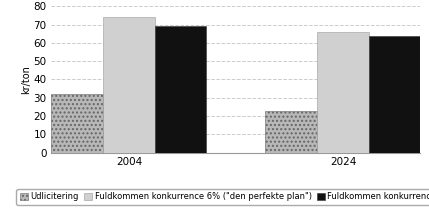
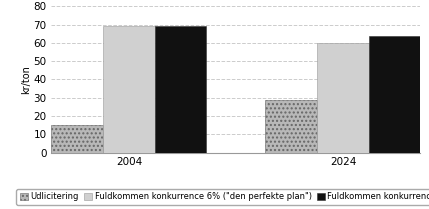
Udlicitering/2004: 32 -> 15
Fuldkommen konkurrence 6% ("den perfekte plan")/2004: 74 -> 69
Udlicitering/2024: 23 -> 29
Fuldkommen konkurrence 6% ("den perfekte plan")/2024: 66 -> 60
